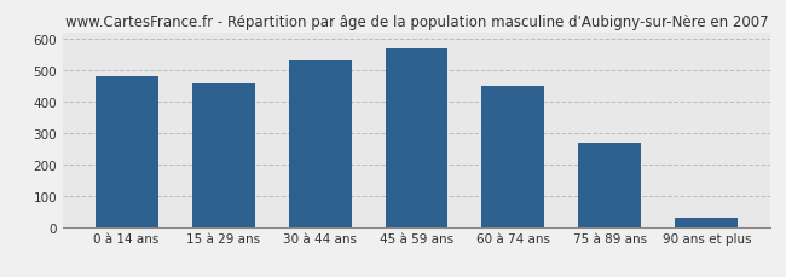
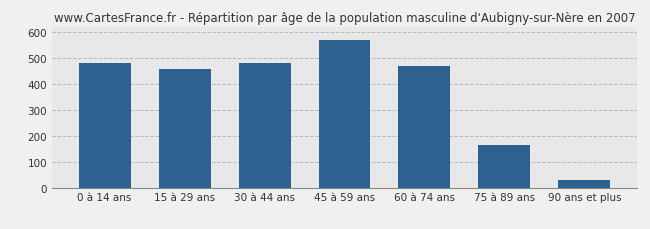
30 à 44 ans: 530 -> 480
60 à 74 ans: 449 -> 470
75 à 89 ans: 267 -> 165
